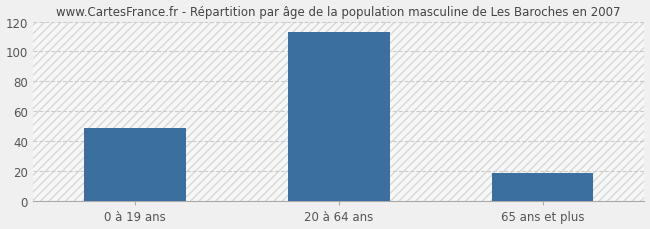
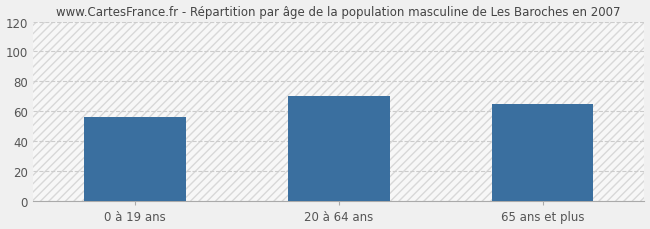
0 à 19 ans: 49 -> 56
20 à 64 ans: 113 -> 70
65 ans et plus: 19 -> 65
